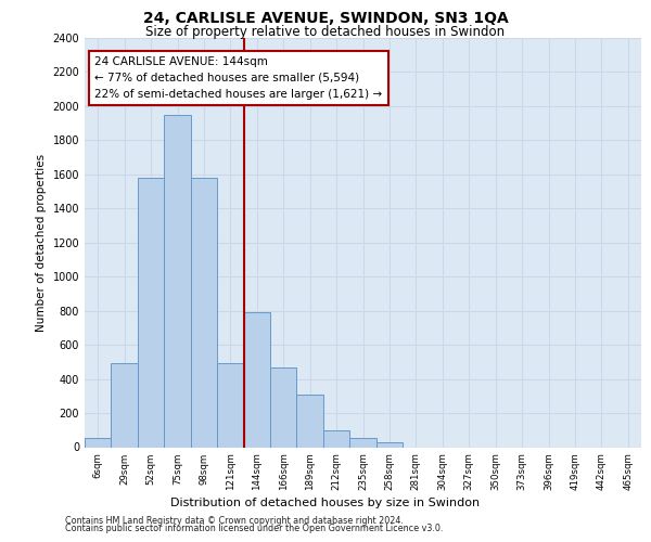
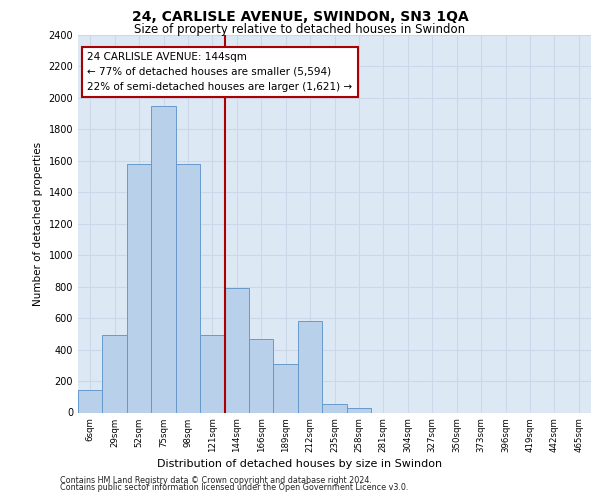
6sqm: 60 -> 140
212sqm: 100 -> 580
